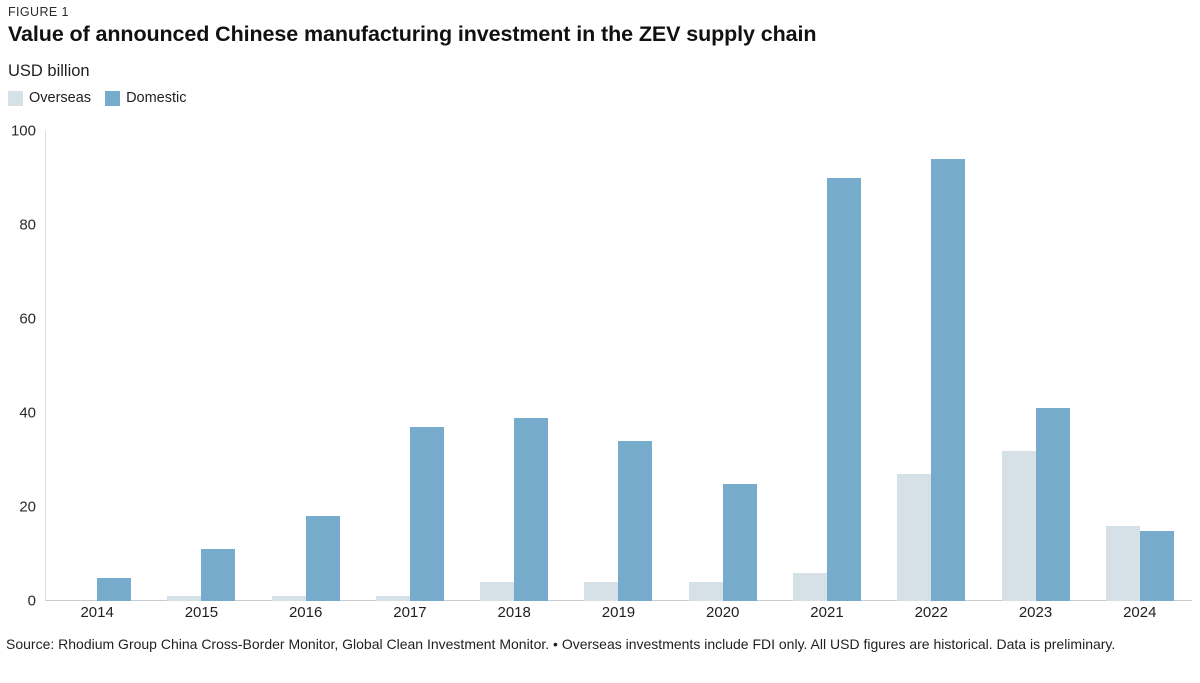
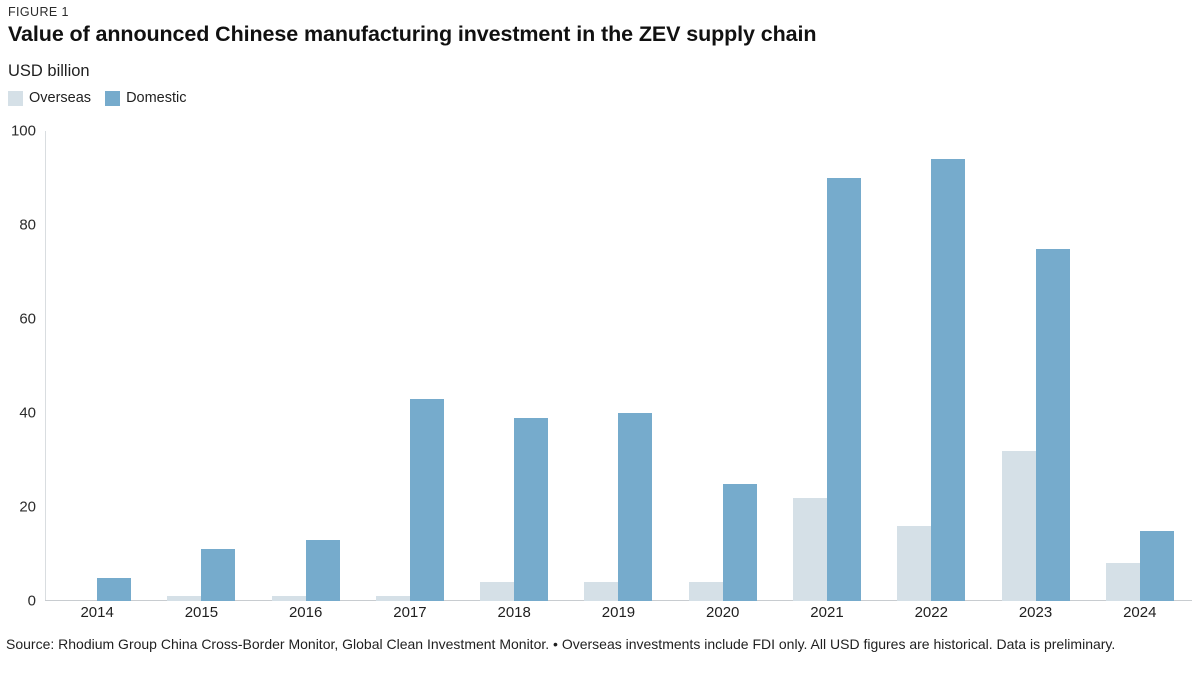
Domestic/2016: 18 -> 13
Domestic/2017: 37 -> 43
Domestic/2019: 34 -> 40
Overseas/2021: 6 -> 22
Overseas/2022: 27 -> 16
Domestic/2023: 41 -> 75
Overseas/2024: 16 -> 8
